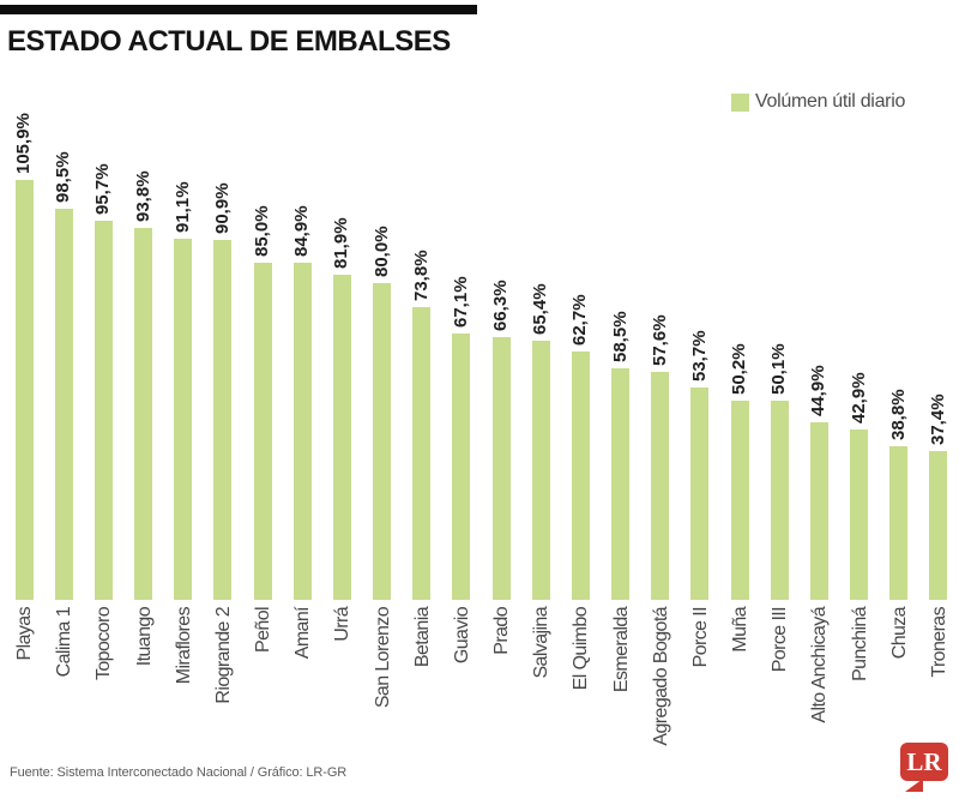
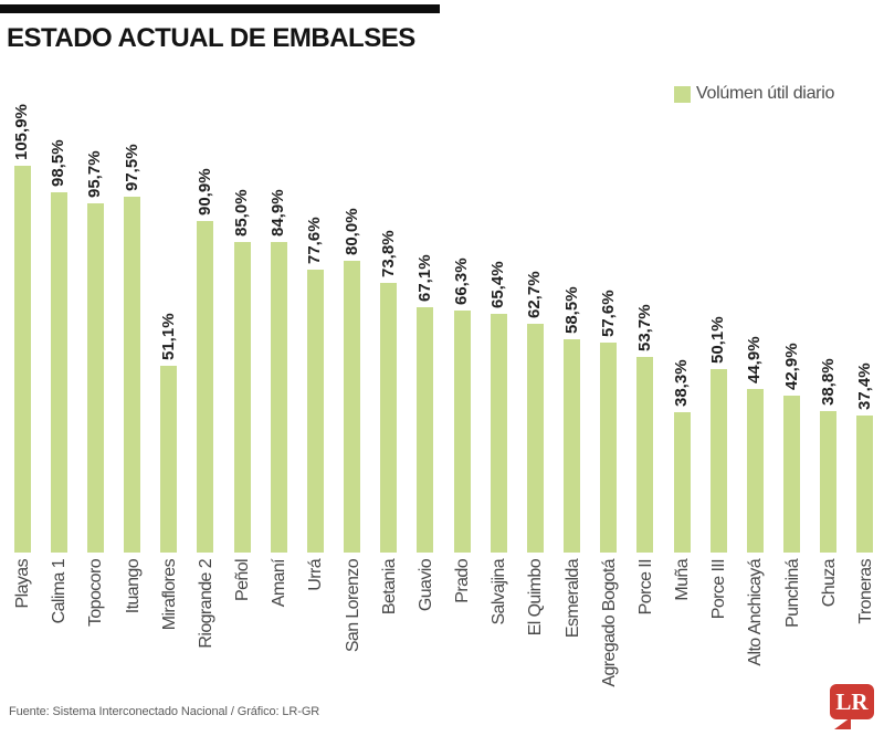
Ituango: 93,8% -> 97,5%
Miraflores: 91,1% -> 51,1%
Urrá: 81,9% -> 77,6%
Muña: 50,2% -> 38,3%
